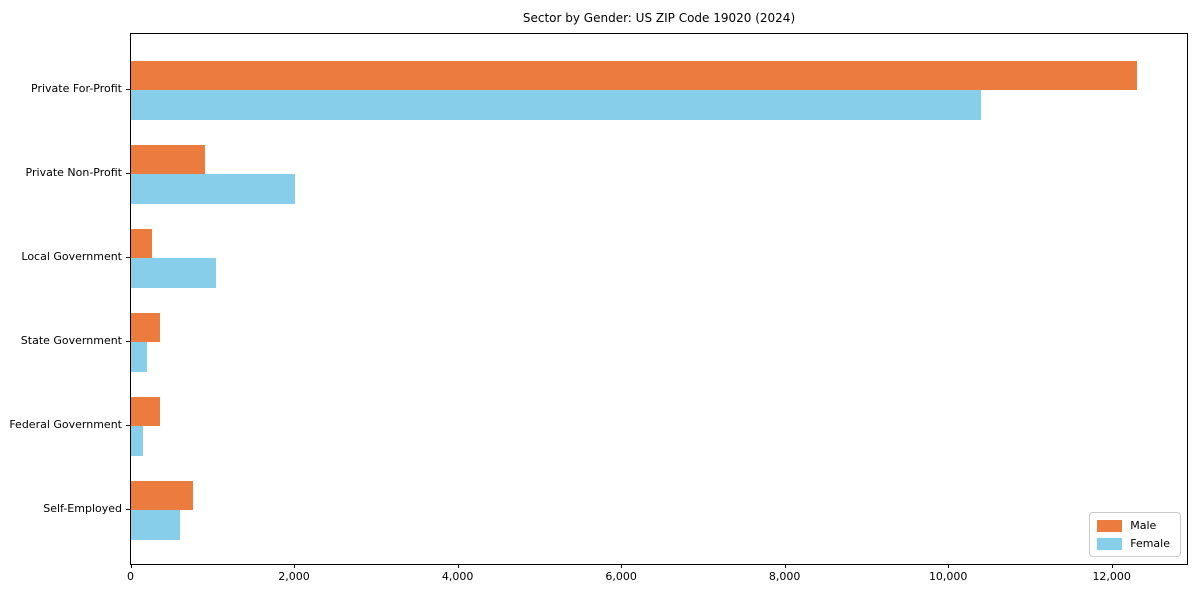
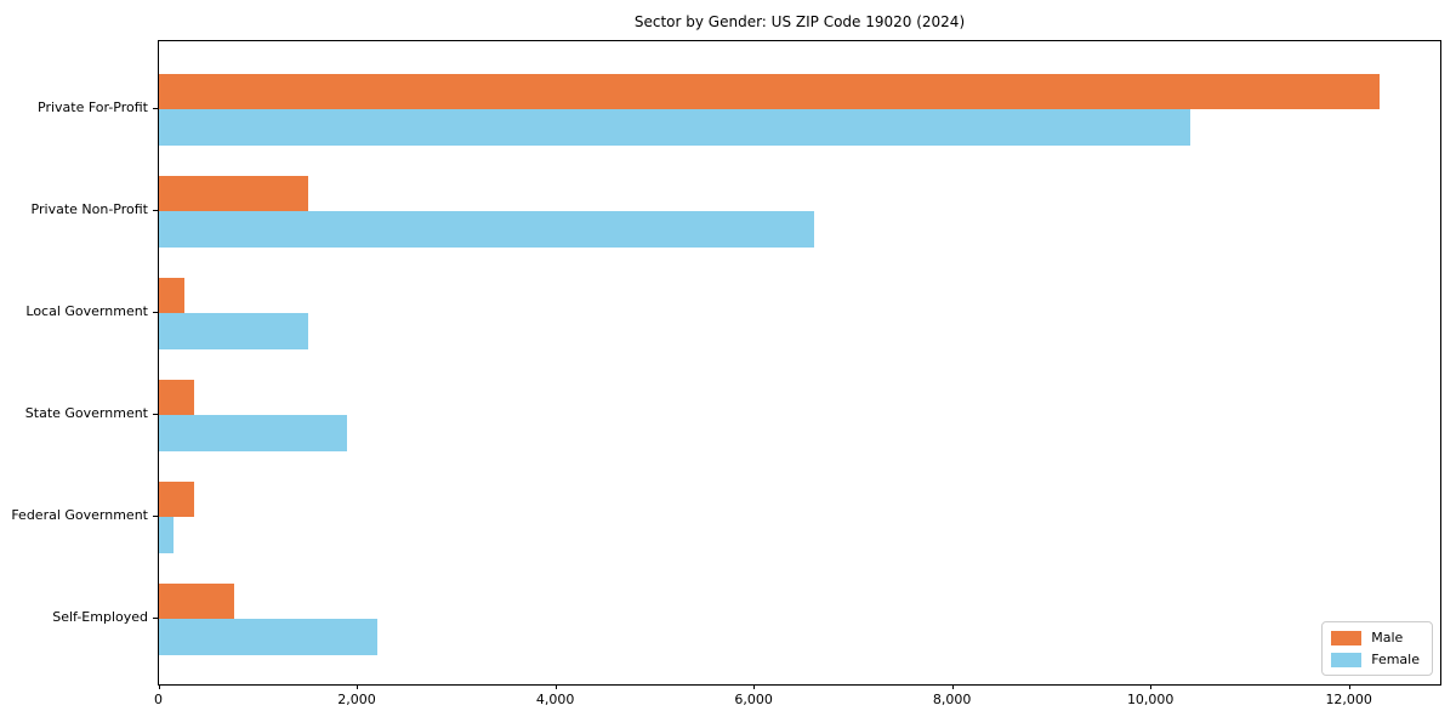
Male/Private Non-Profit: 900 -> 1500
Female/Private Non-Profit: 2000 -> 6600
Female/Local Government: 1000 -> 1500
Female/State Government: 200 -> 1900
Female/Self-Employed: 600 -> 2200
